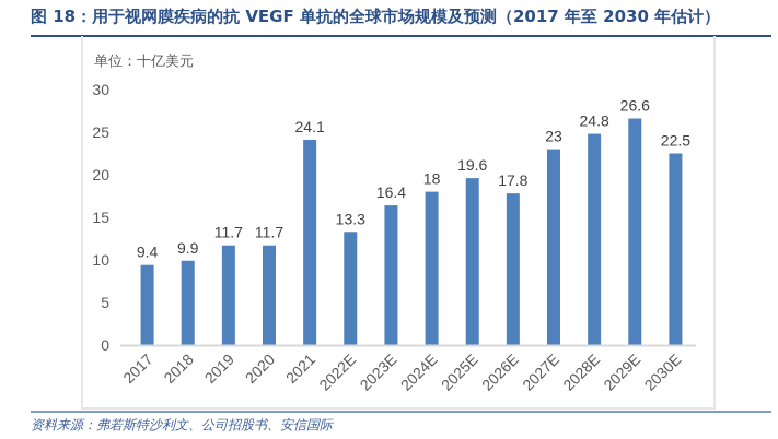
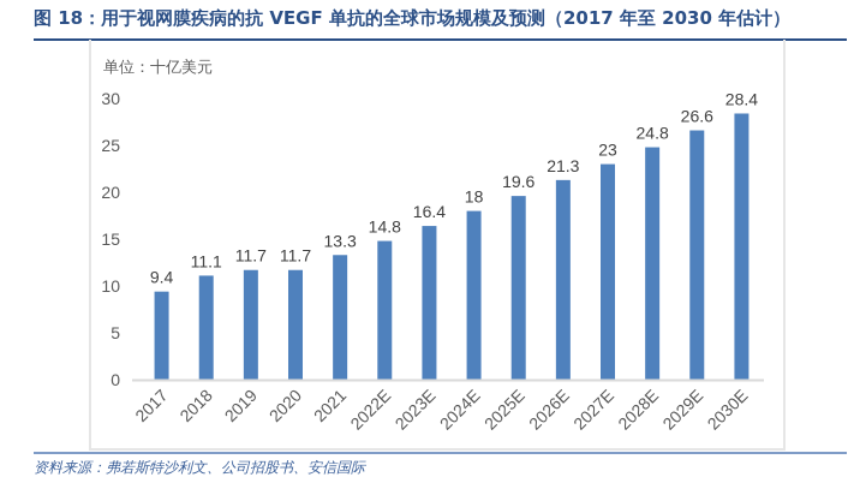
2018: 9.9 -> 11.1
2021: 24.1 -> 13.3
2022E: 13.3 -> 14.8
2026E: 17.8 -> 21.3
2030E: 22.5 -> 28.4
